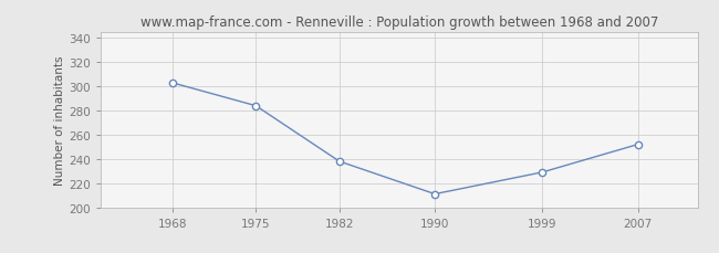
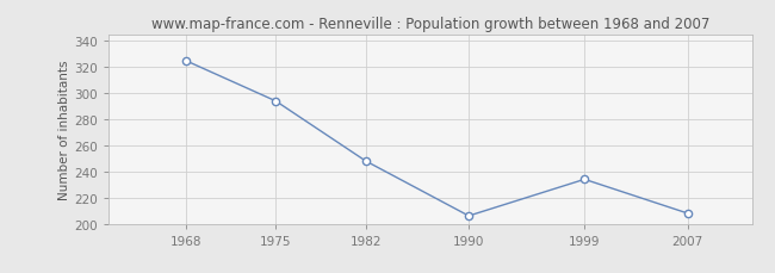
1968: 303 -> 325
1975: 284 -> 294
1982: 238 -> 248
1990: 211 -> 206
1999: 229 -> 234
2007: 252 -> 208
